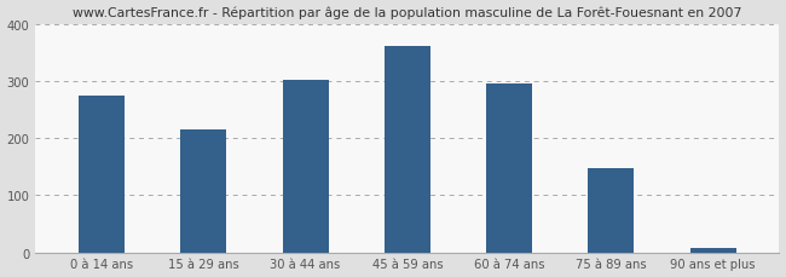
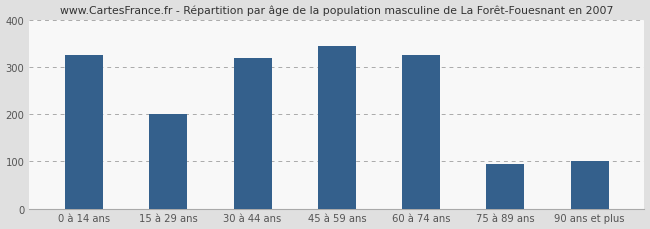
0 à 14 ans: 275 -> 325
15 à 29 ans: 215 -> 200
30 à 44 ans: 303 -> 320
45 à 59 ans: 362 -> 345
60 à 74 ans: 297 -> 325
75 à 89 ans: 148 -> 95
90 ans et plus: 8 -> 100
